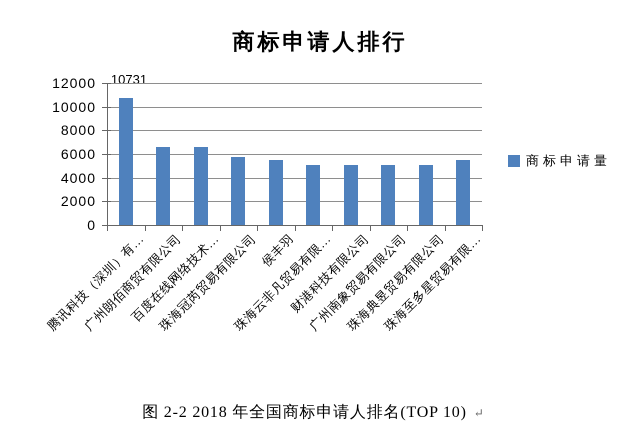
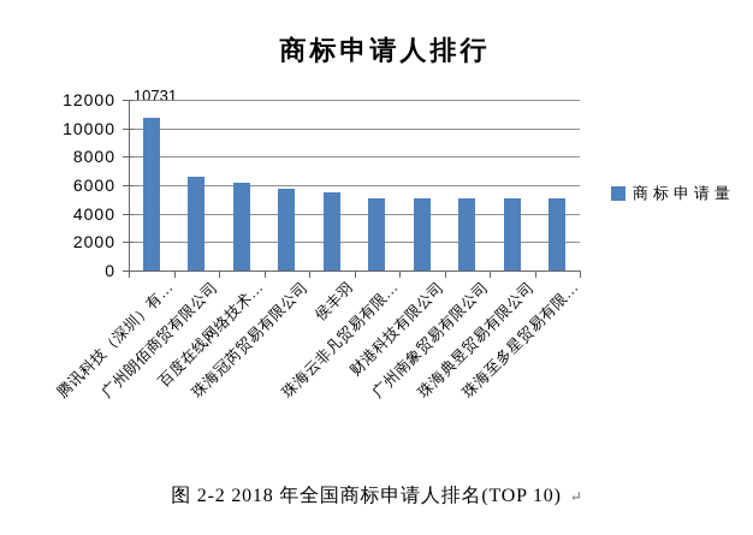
百度在线网络技术…: 6600 -> 6200
珠海至多星贸易有限…: 5500 -> 5000
